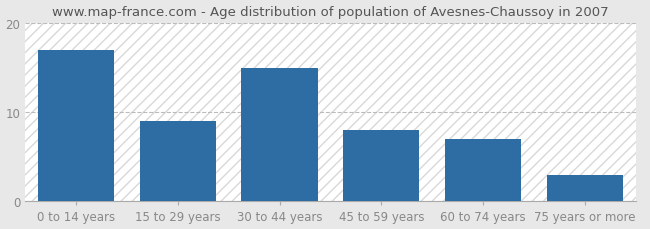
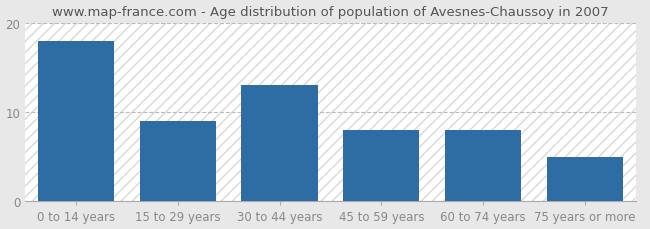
0 to 14 years: 17 -> 18
30 to 44 years: 15 -> 13
60 to 74 years: 7 -> 8
75 years or more: 3 -> 5
